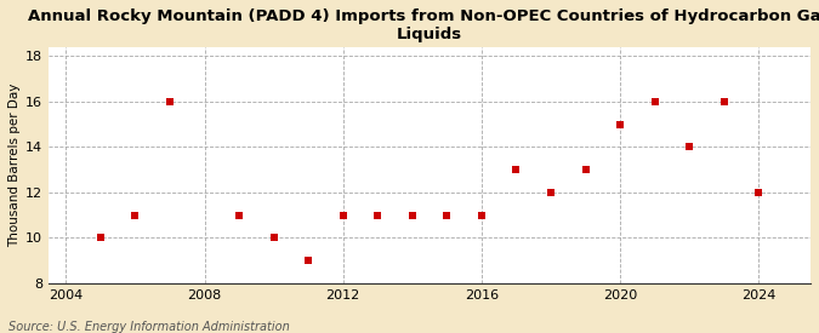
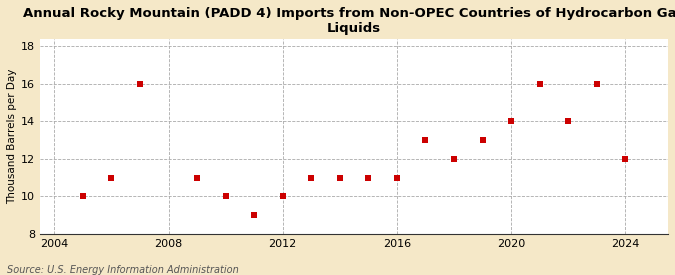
2012: 11 -> 10
2020: 15 -> 14
